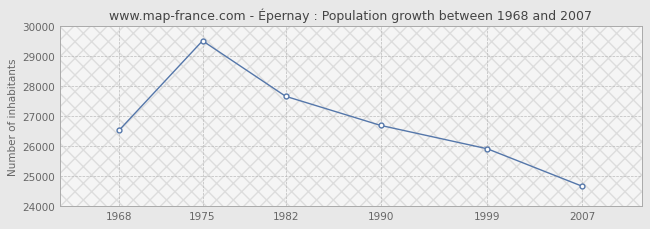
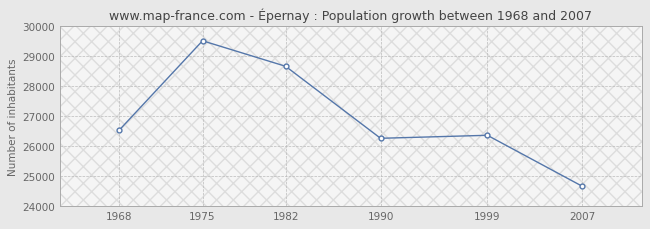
1982: 27650 -> 28650
1990: 26680 -> 26250
1999: 25900 -> 26350
